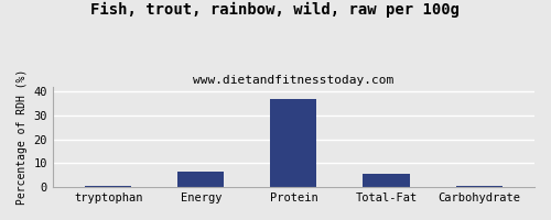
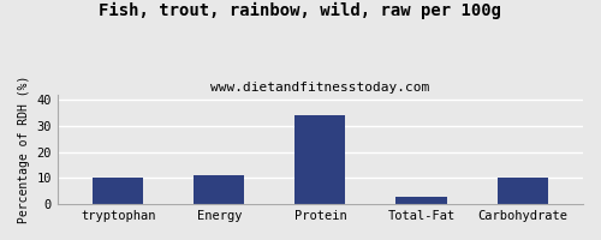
tryptophan: 0.3 -> 10.0
Energy: 6.5 -> 11.0
Protein: 37.0 -> 34.0
Total-Fat: 5.5 -> 3.0
Carbohydrate: 0.5 -> 10.0
